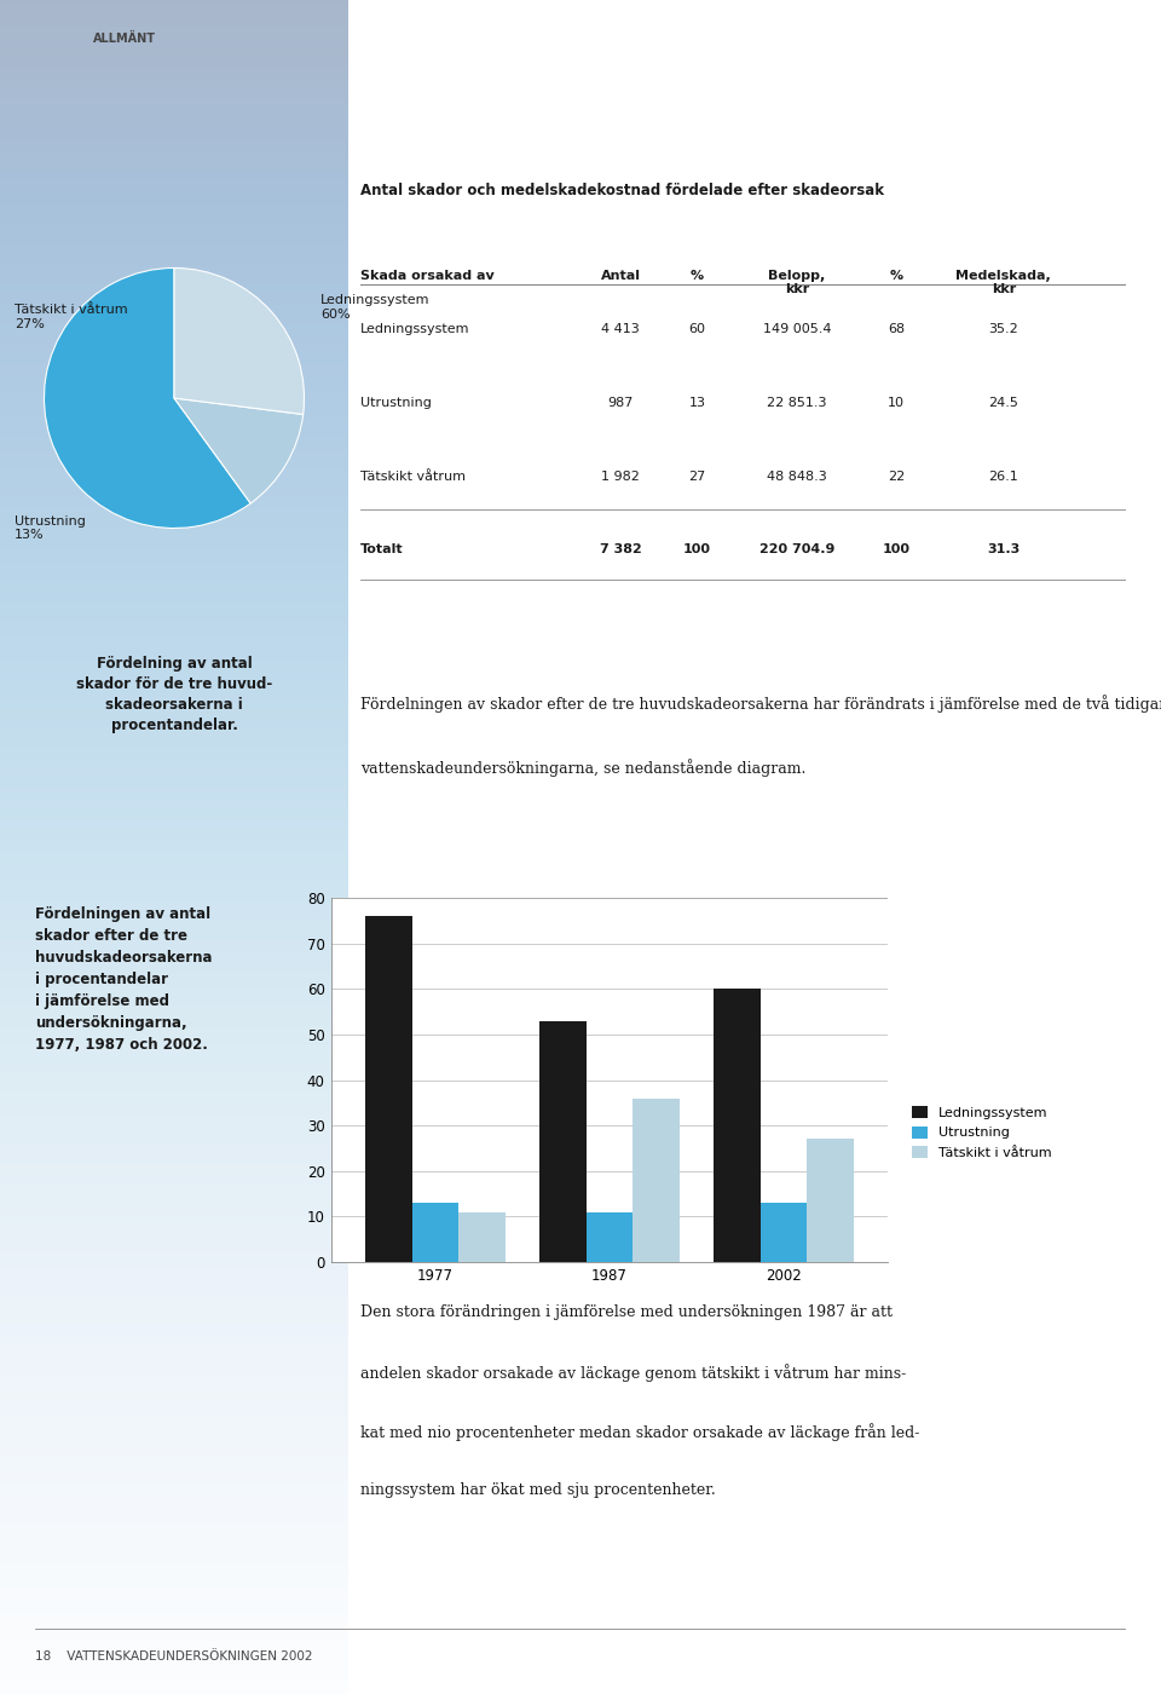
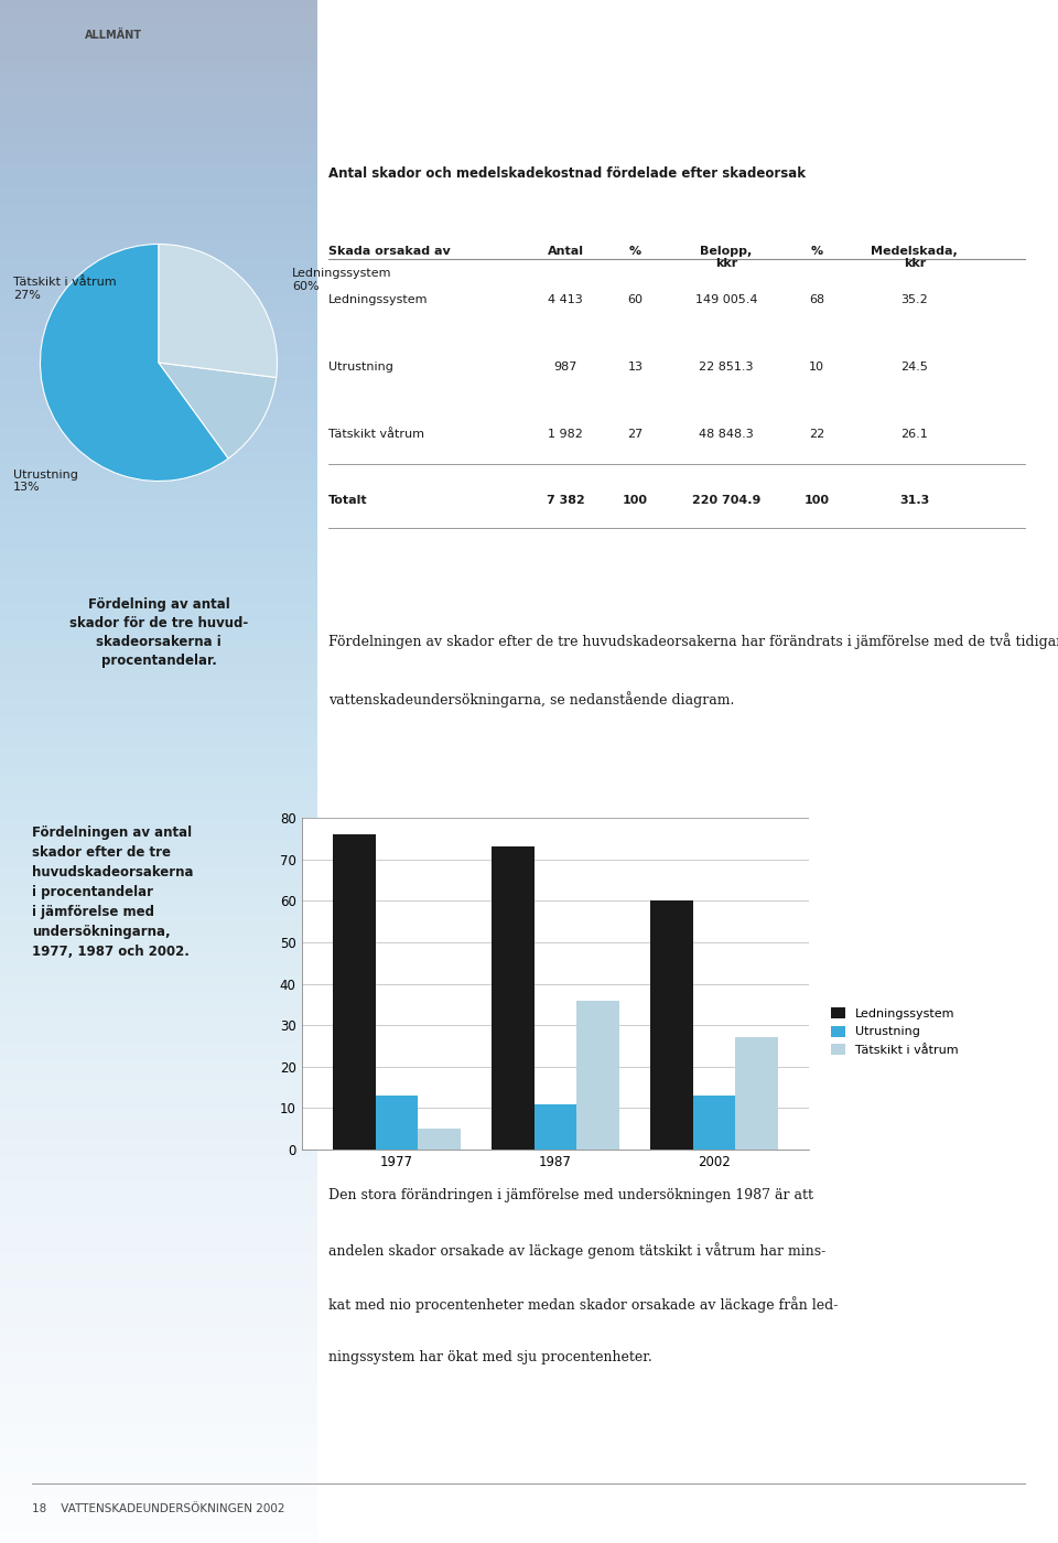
Tätskikt i våtrum/1977: 11 -> 5
Ledningssystem/1987: 53 -> 73
